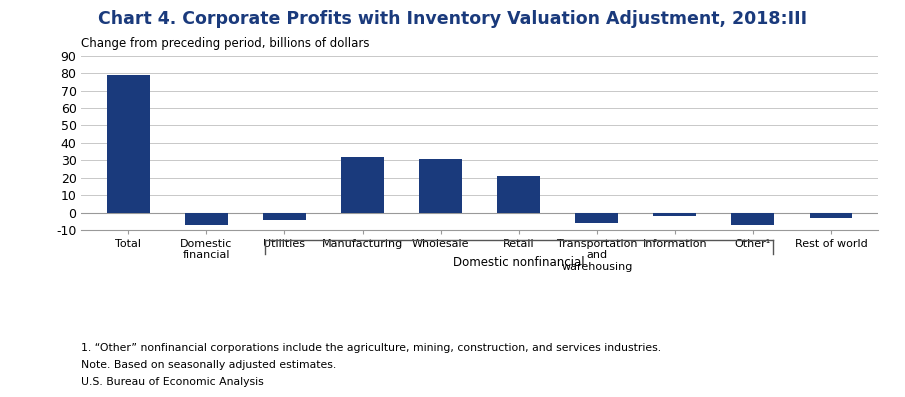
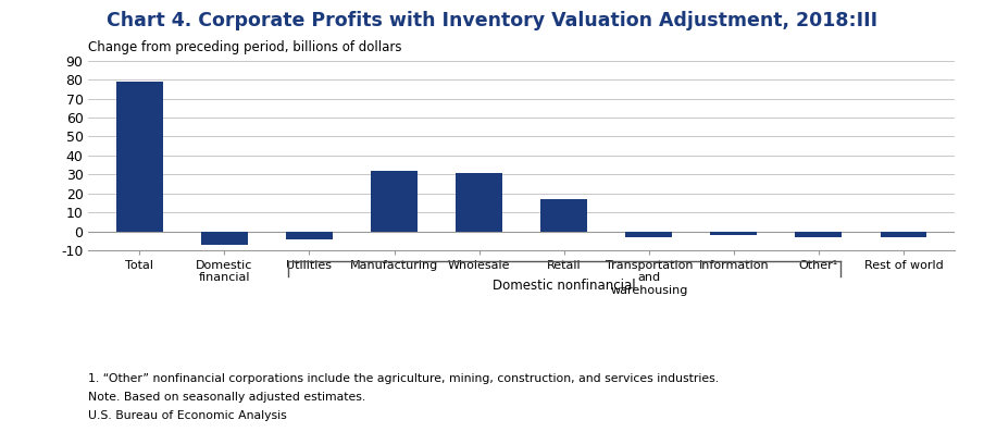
Retail: 21 -> 17
Transportation and warehousing: -6 -> -3
Other¹: -7 -> -3
